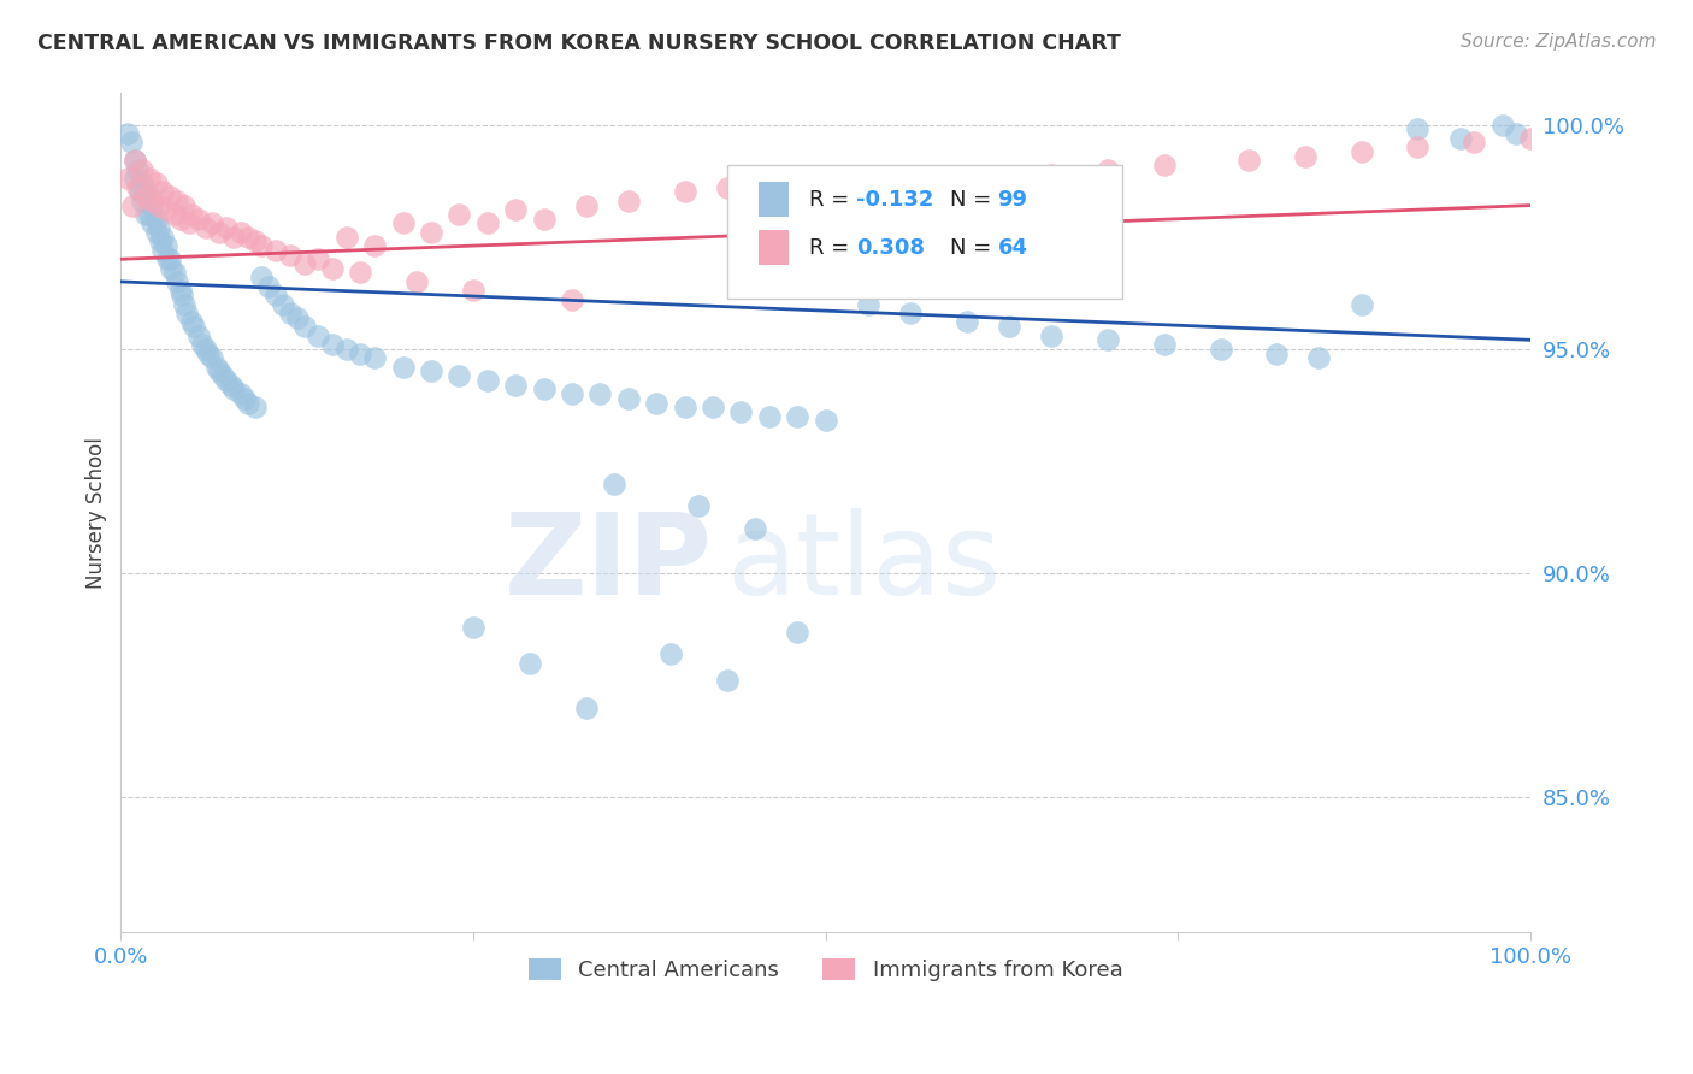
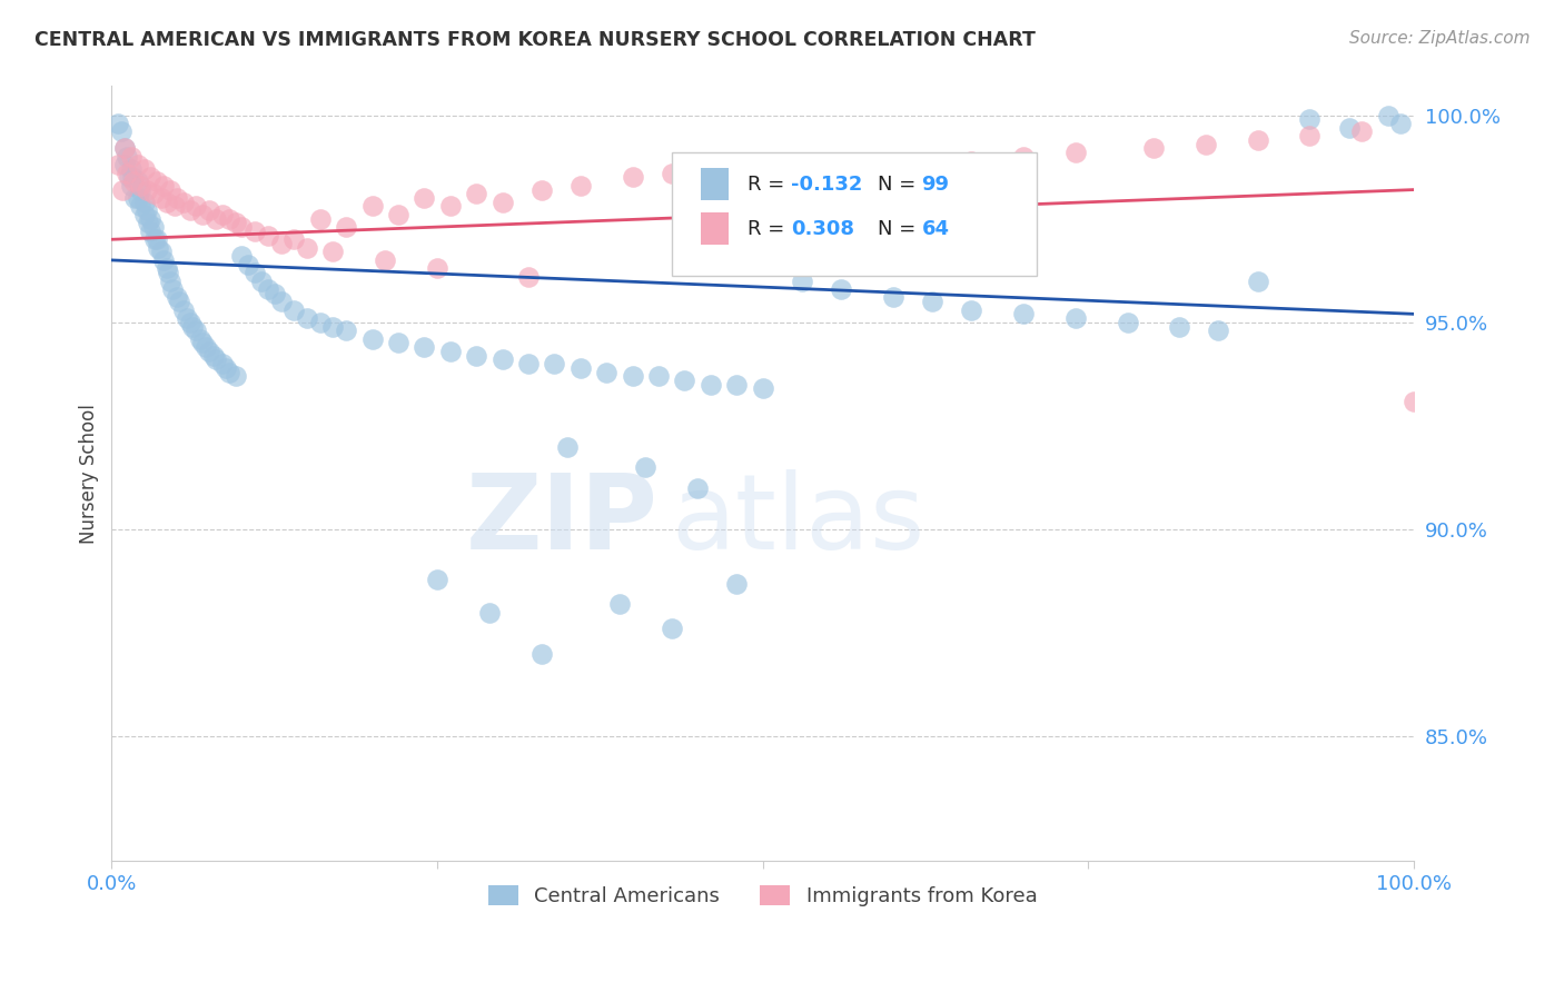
Immigrants from Korea/100.0%: 99.7% -> 93.1%
